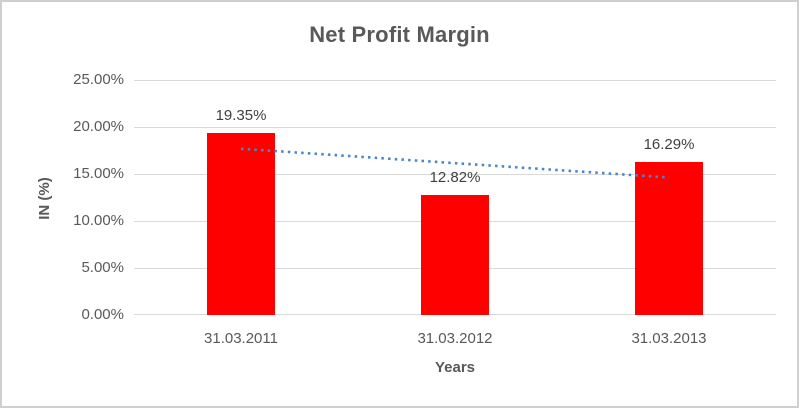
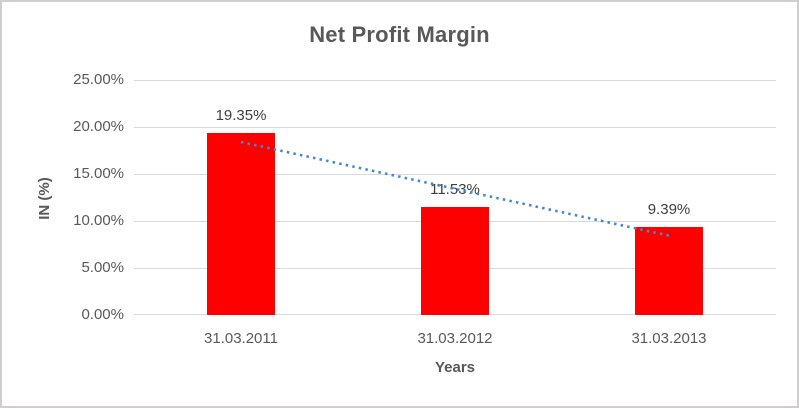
31.03.2012: 12.82% -> 11.53%
31.03.2013: 16.29% -> 9.39%
